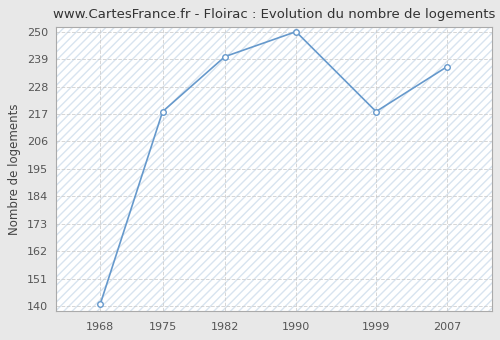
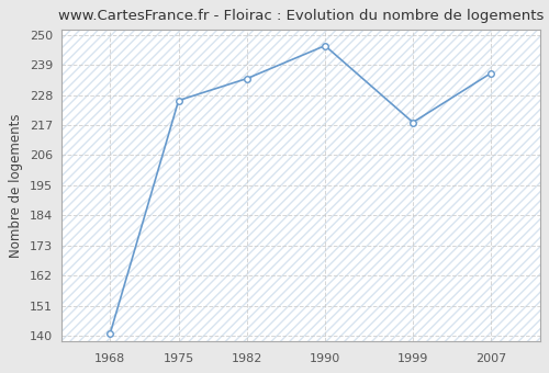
1975: 218 -> 226
1982: 240 -> 234
1990: 250 -> 246
